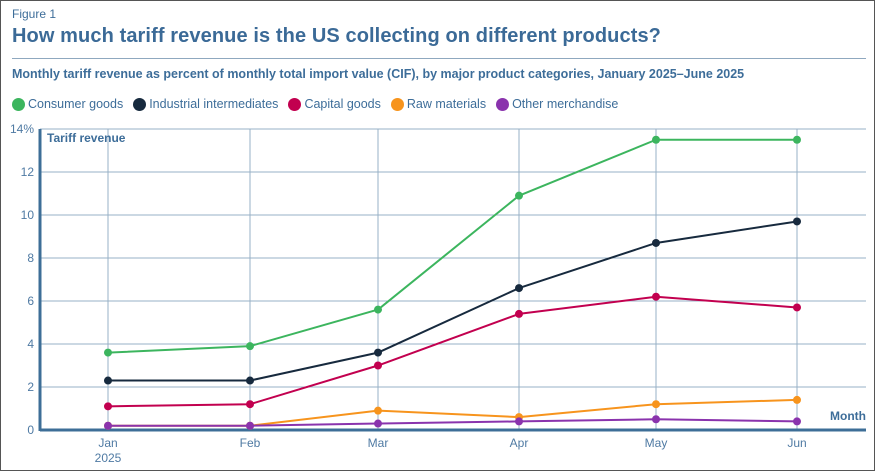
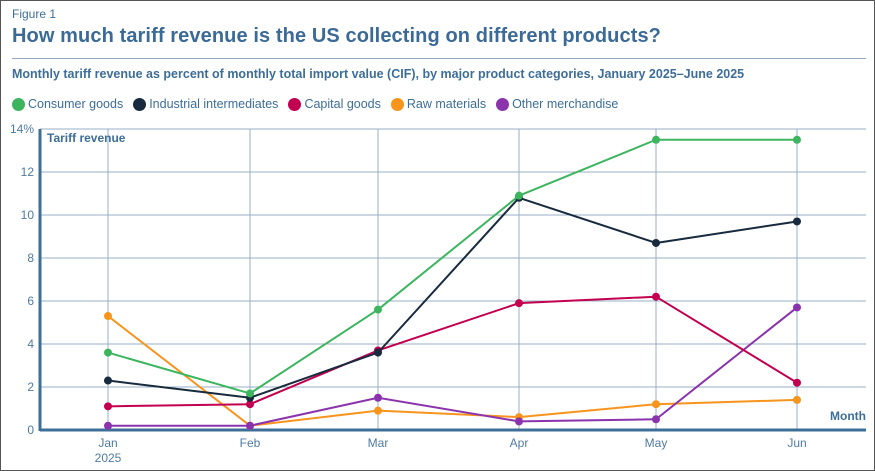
Raw materials/Jan: 0.2% -> 5.3%
Consumer goods/Feb: 3.9% -> 1.7%
Industrial intermediates/Feb: 2.3% -> 1.5%
Capital goods/Mar: 3.0% -> 3.7%
Other merchandise/Mar: 0.3% -> 1.5%
Industrial intermediates/Apr: 6.6% -> 10.8%
Capital goods/Apr: 5.4% -> 5.9%
Capital goods/Jun: 5.7% -> 2.2%
Other merchandise/Jun: 0.4% -> 5.7%
